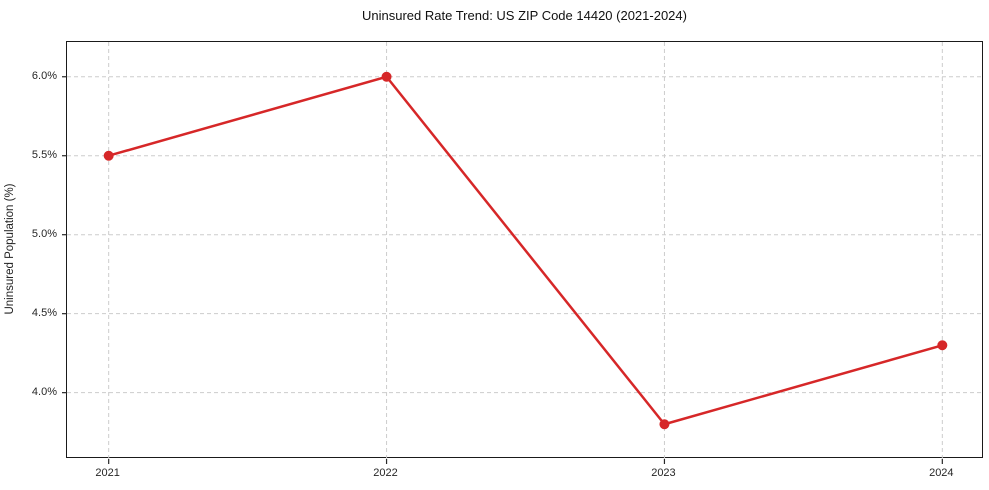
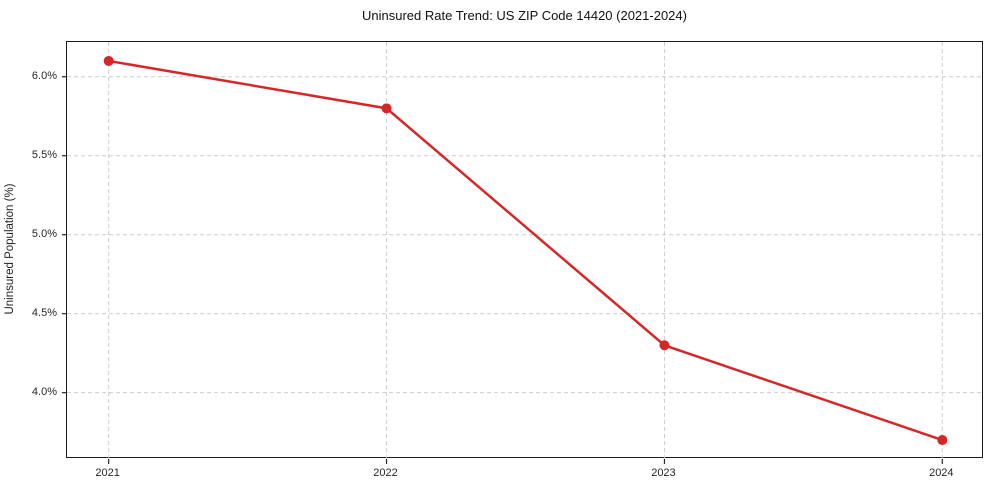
2021: 5.5% -> 6.1%
2022: 6.0% -> 5.8%
2023: 3.8% -> 4.3%
2024: 4.3% -> 3.7%
